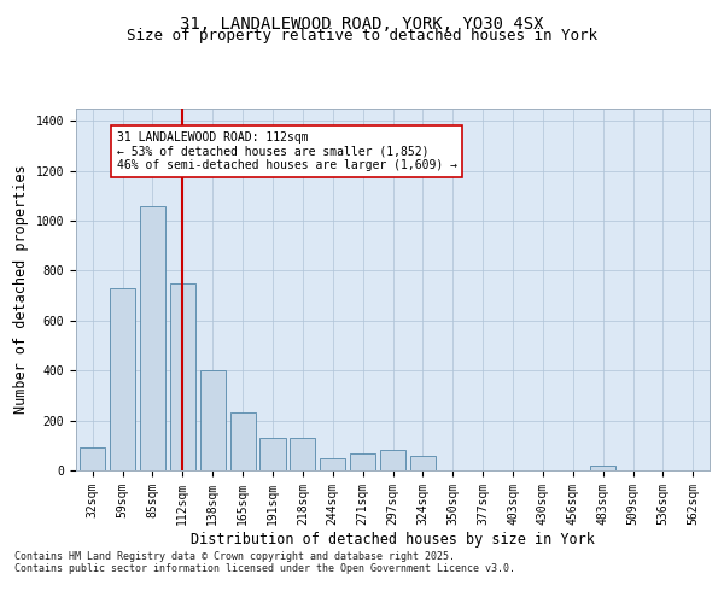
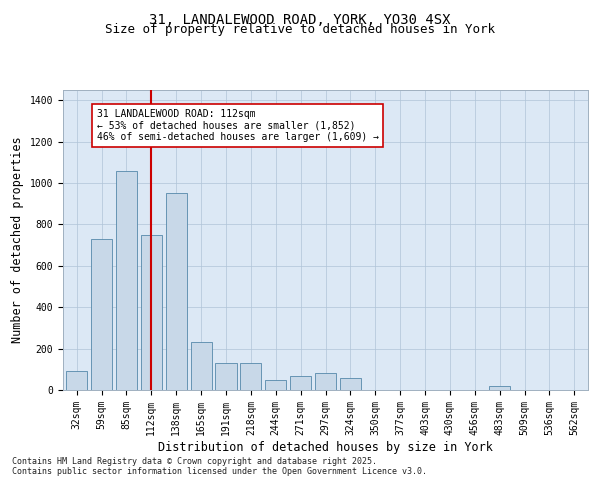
138sqm: 400 -> 950
